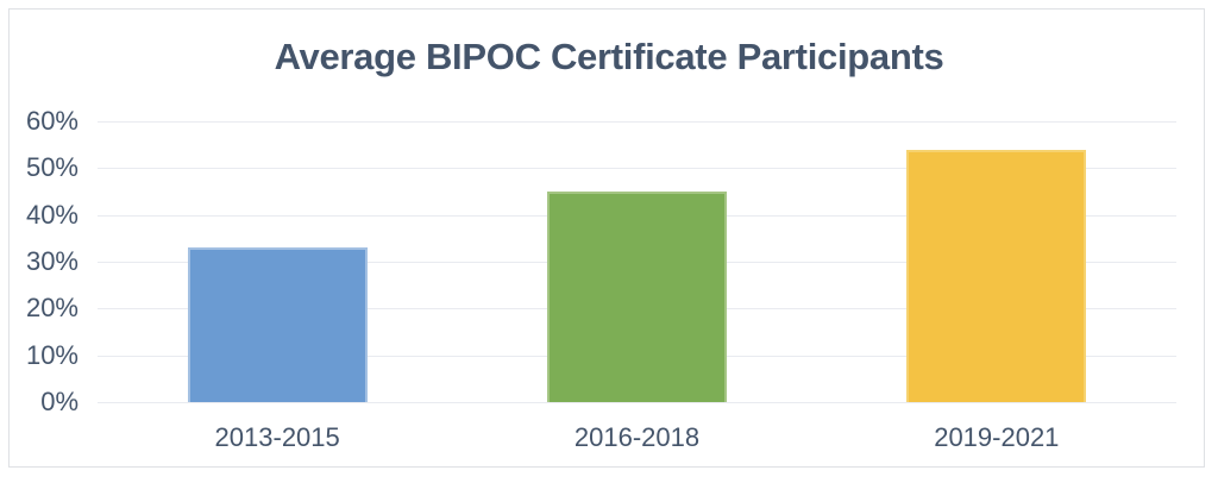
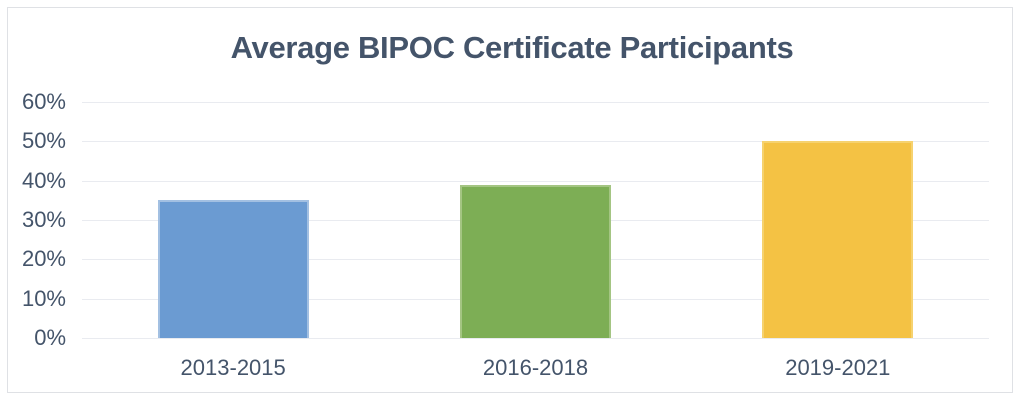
2013-2015: 33% -> 35%
2016-2018: 45% -> 39%
2019-2021: 54% -> 50%
